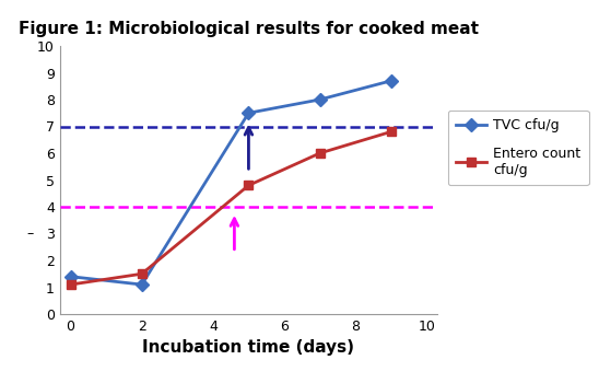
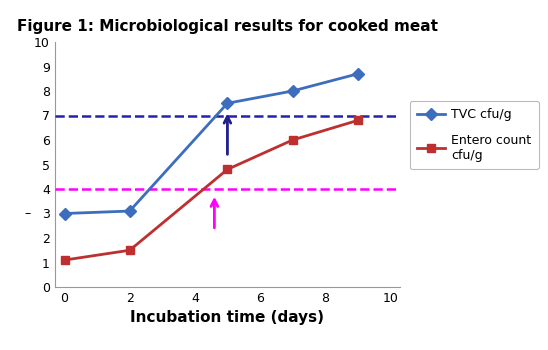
TVC cfu/g/0: 1.4 -> 3.0
TVC cfu/g/2: 1.1 -> 3.1
